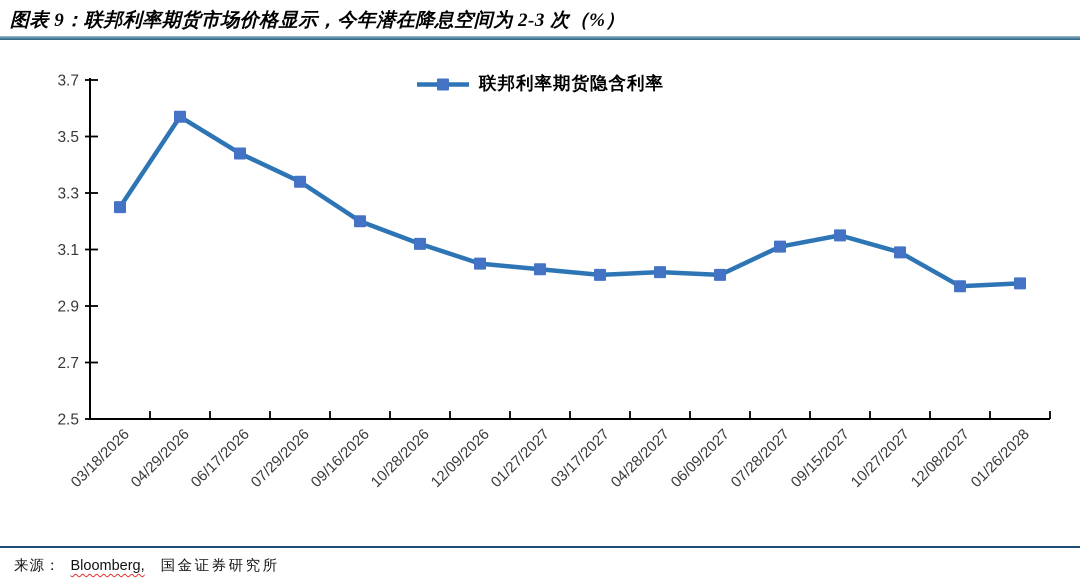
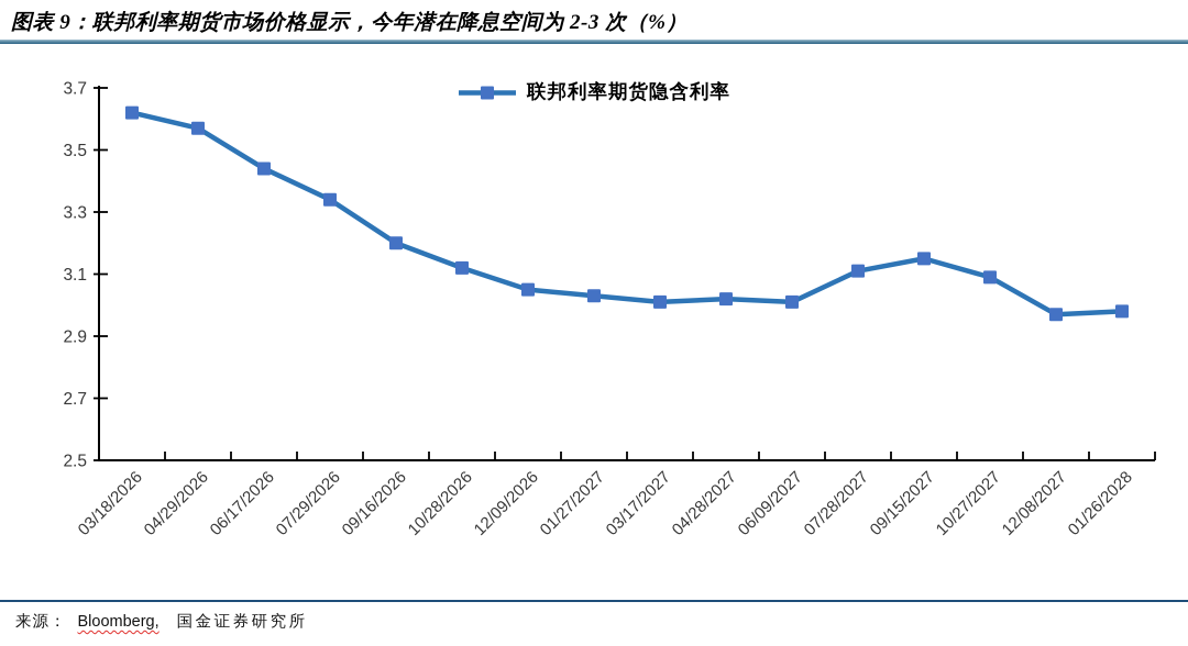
03/18/2026: 3.25 -> 3.62
